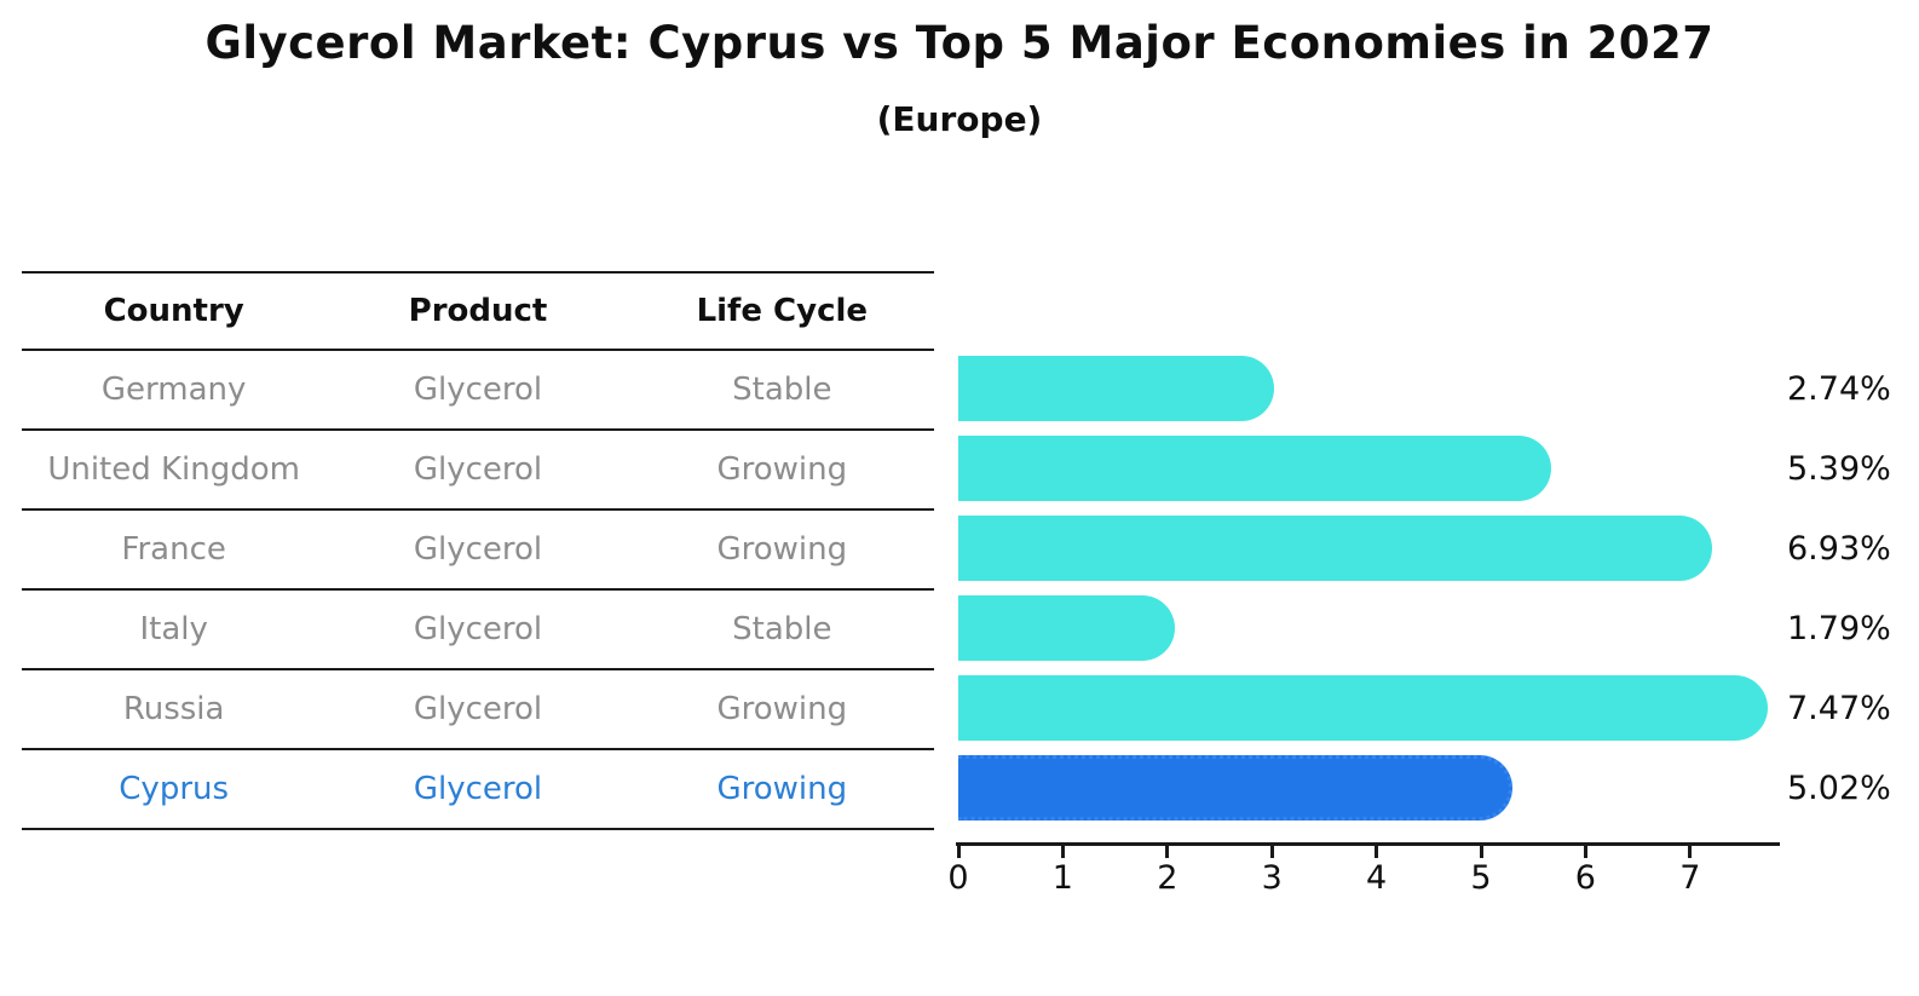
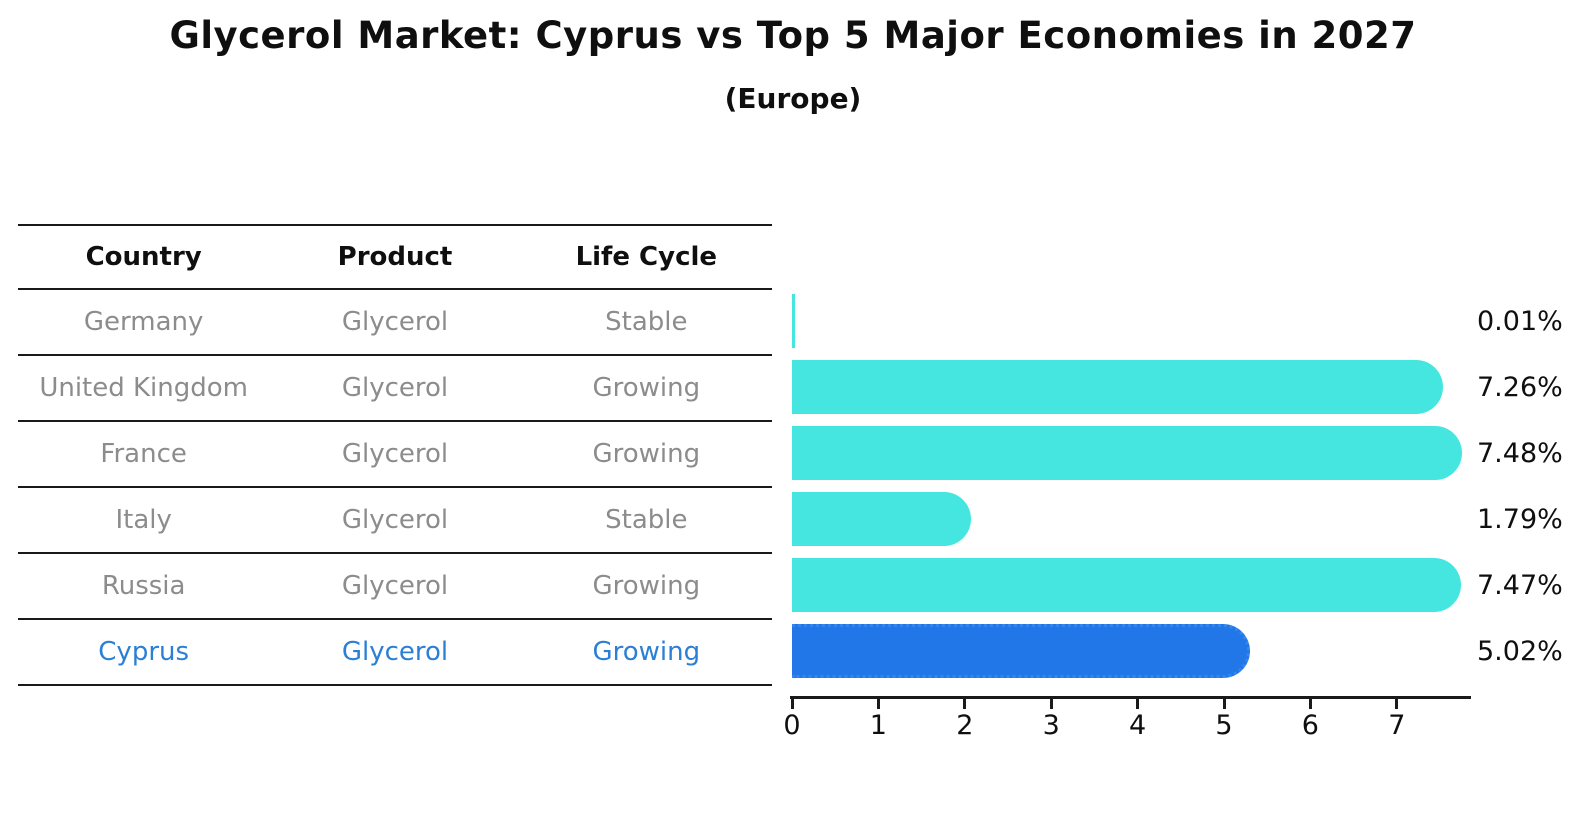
Germany: 2.74% -> 0.01%
United Kingdom: 5.39% -> 7.26%
France: 6.93% -> 7.48%
